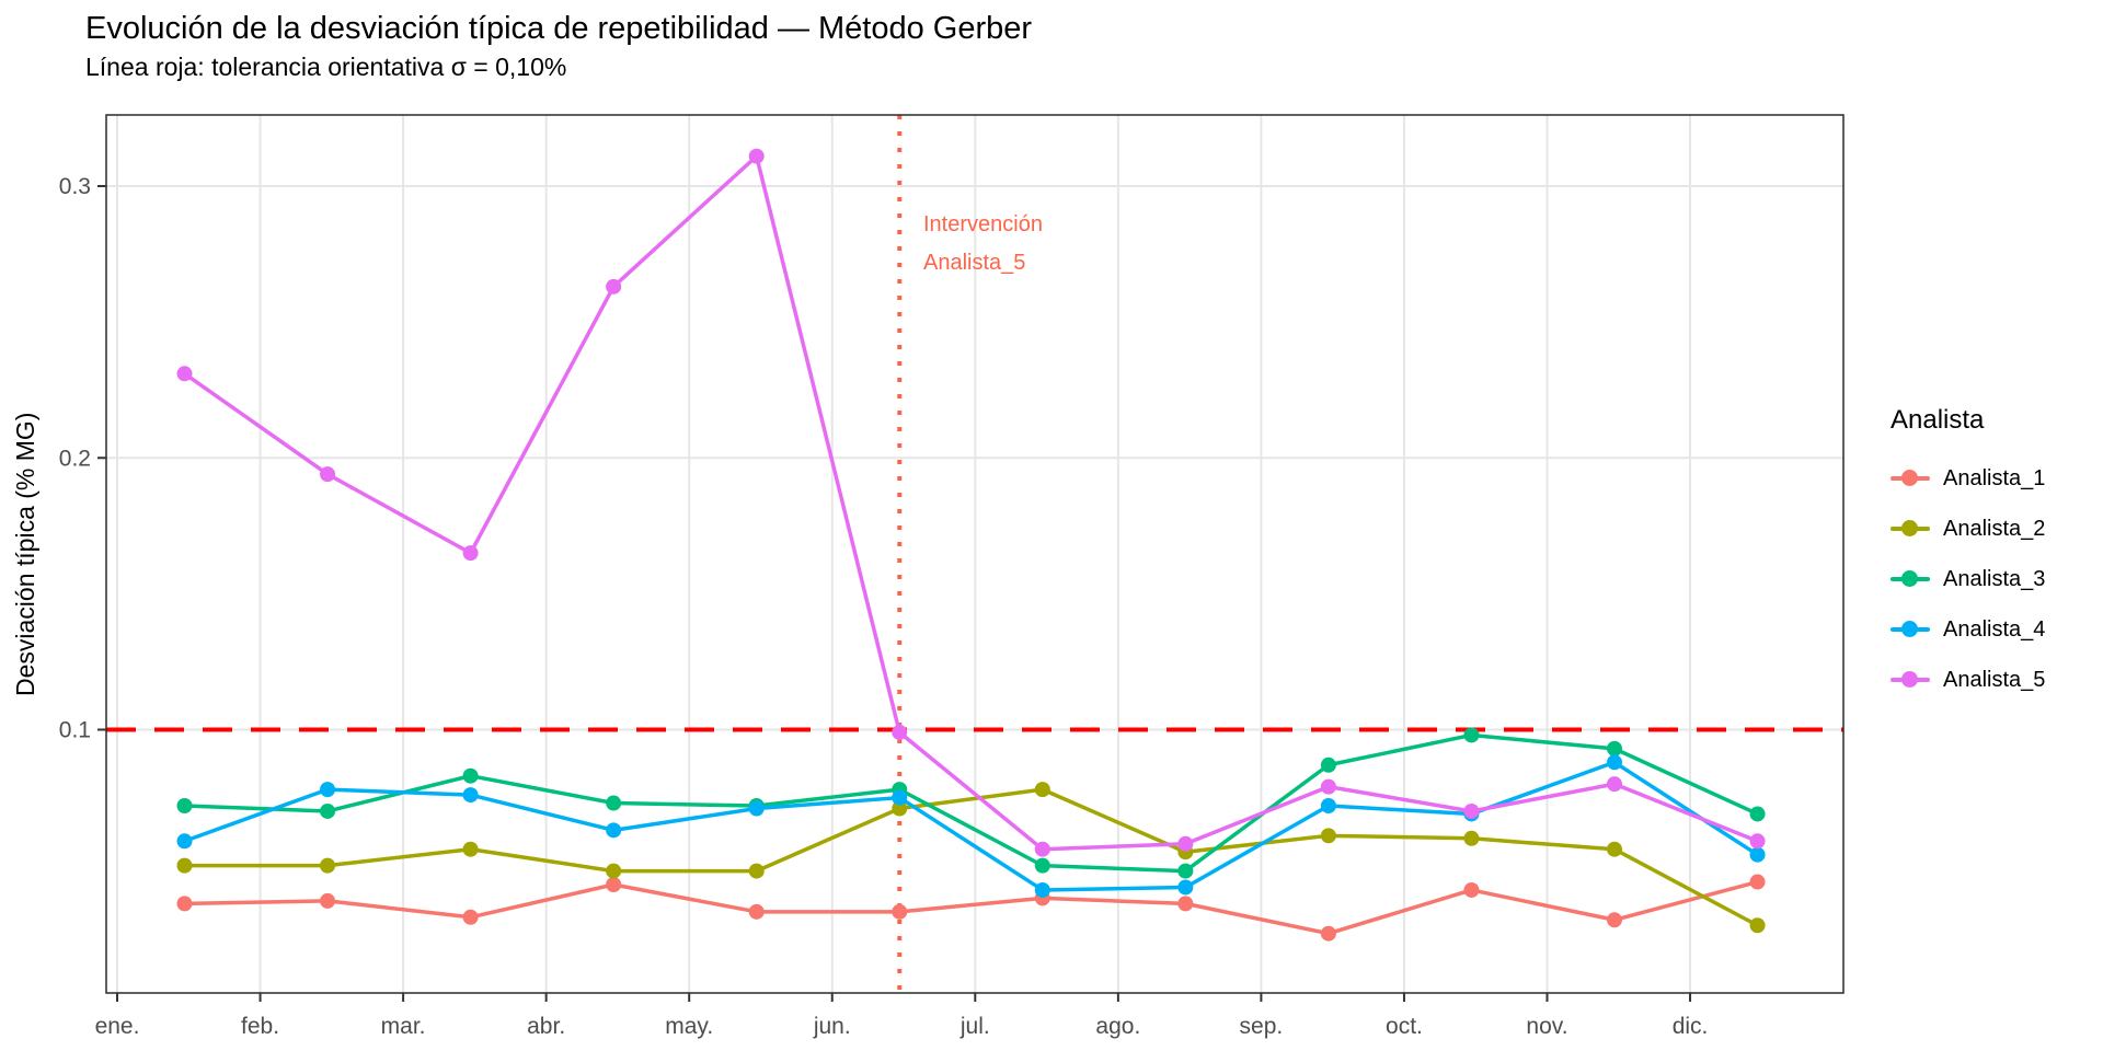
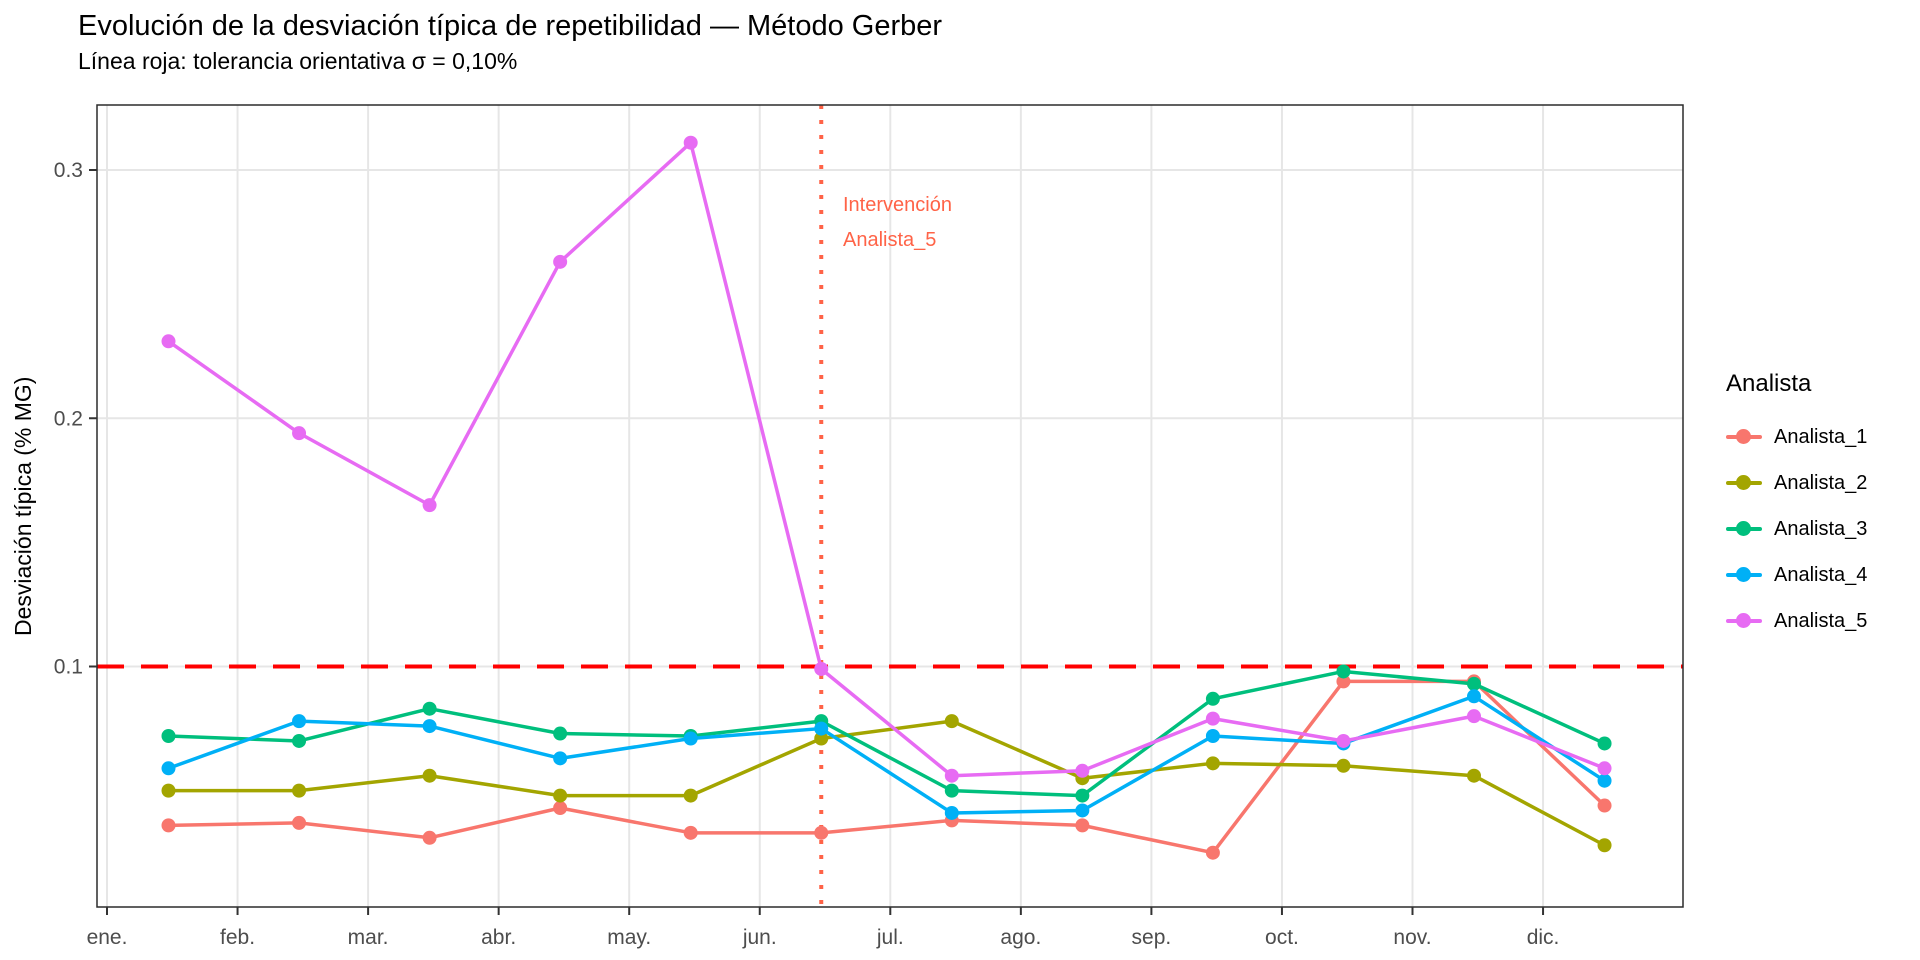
Analista_1/oct.: 0.041 -> 0.094
Analista_1/nov.: 0.030 -> 0.094
